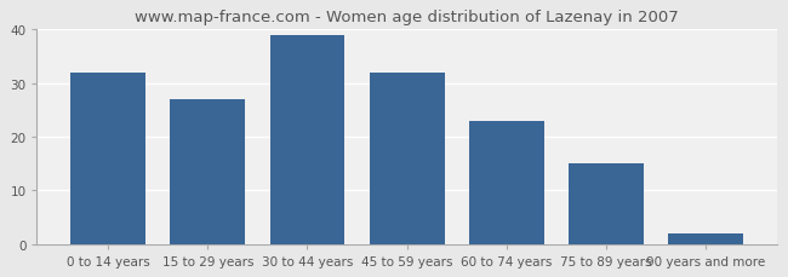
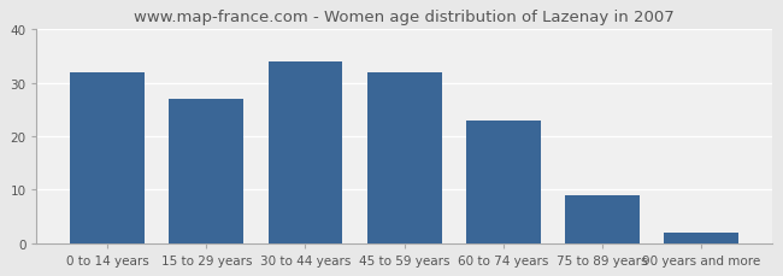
30 to 44 years: 39 -> 34
75 to 89 years: 15 -> 9
